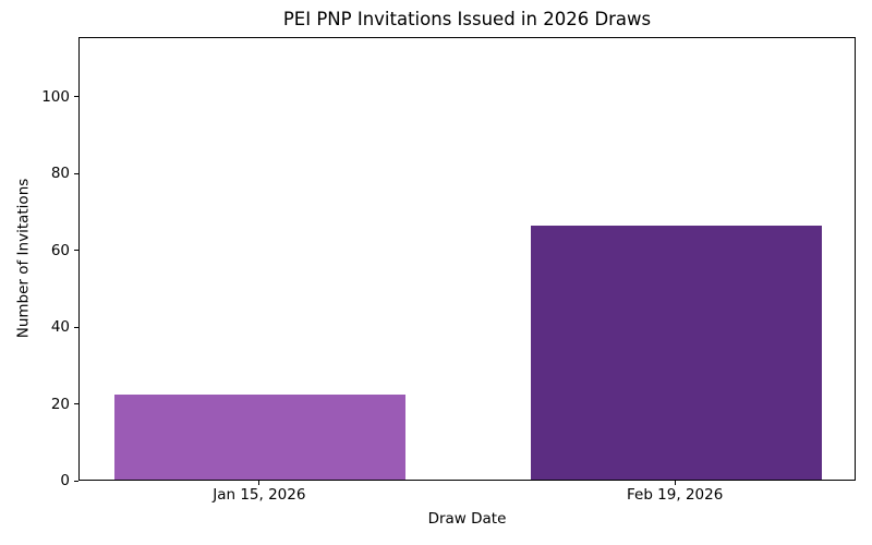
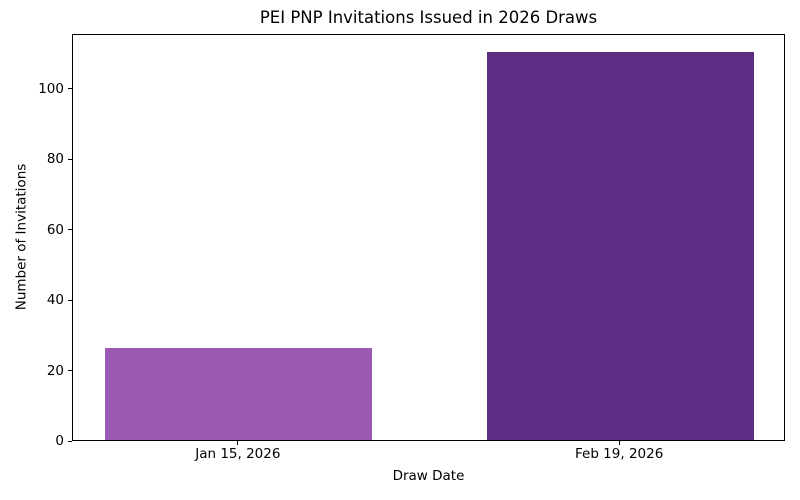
Jan 15, 2026: 22 -> 26
Feb 19, 2026: 66 -> 110
